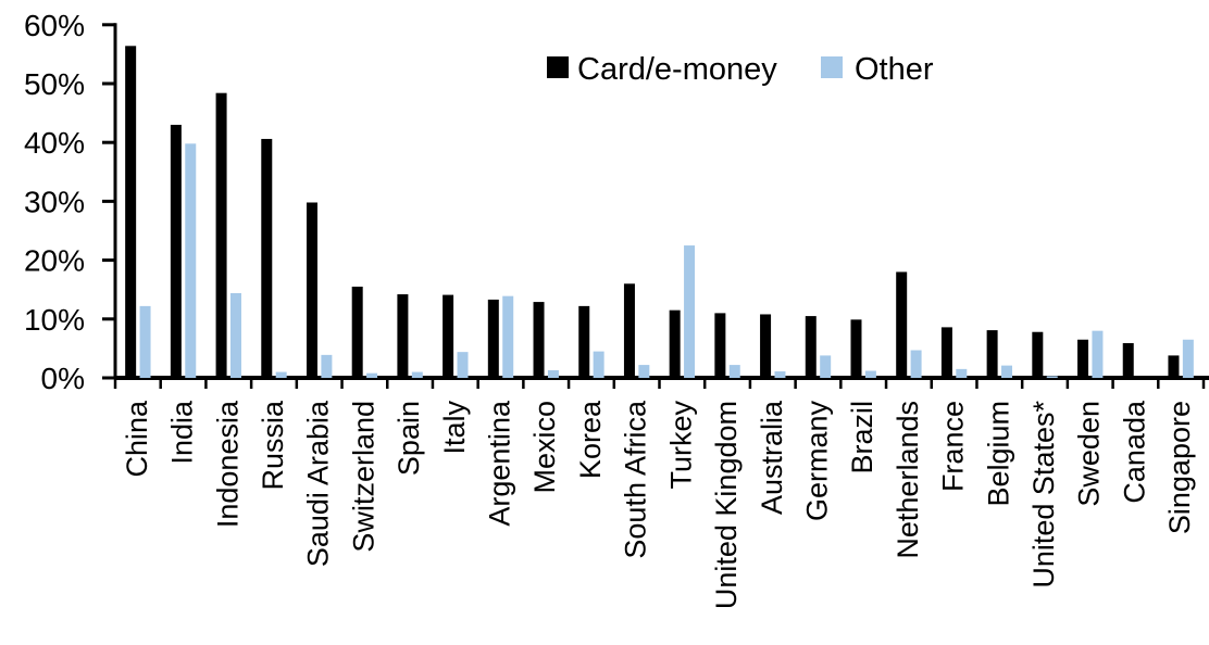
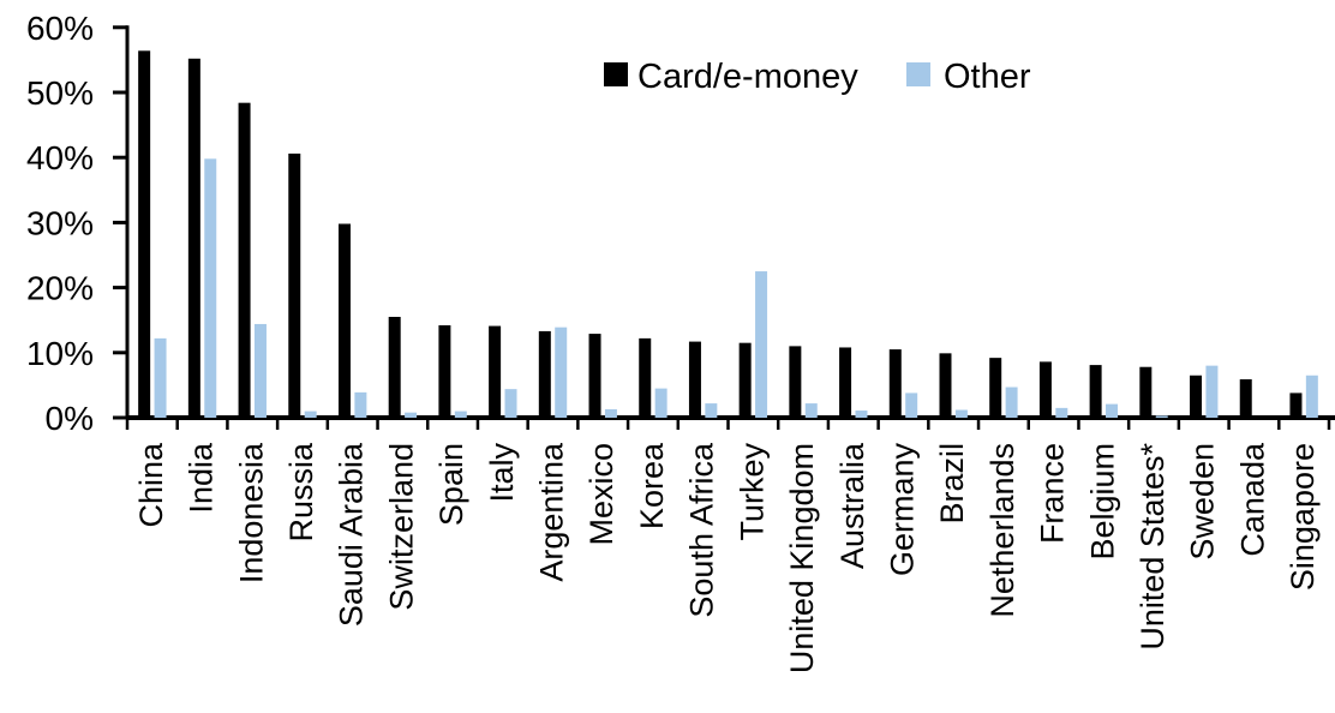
Card/e-money/India: 43% -> 55%
Card/e-money/South Africa: 16% -> 12%
Card/e-money/Netherlands: 18% -> 9%
